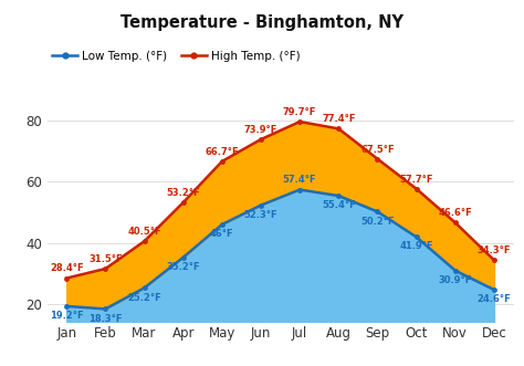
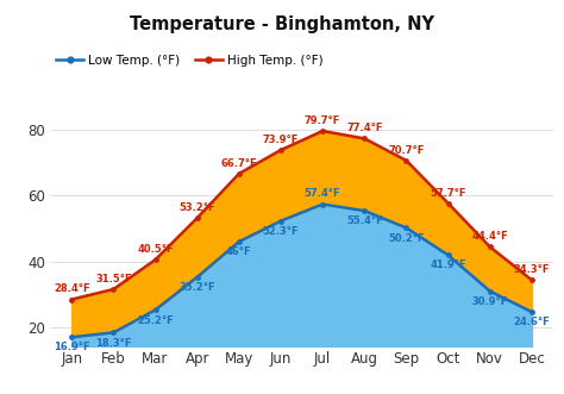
Low Temp. (°F)/Jan: 19.2°F -> 16.9°F
High Temp. (°F)/Sep: 67.5°F -> 70.7°F
High Temp. (°F)/Nov: 46.6°F -> 44.4°F
